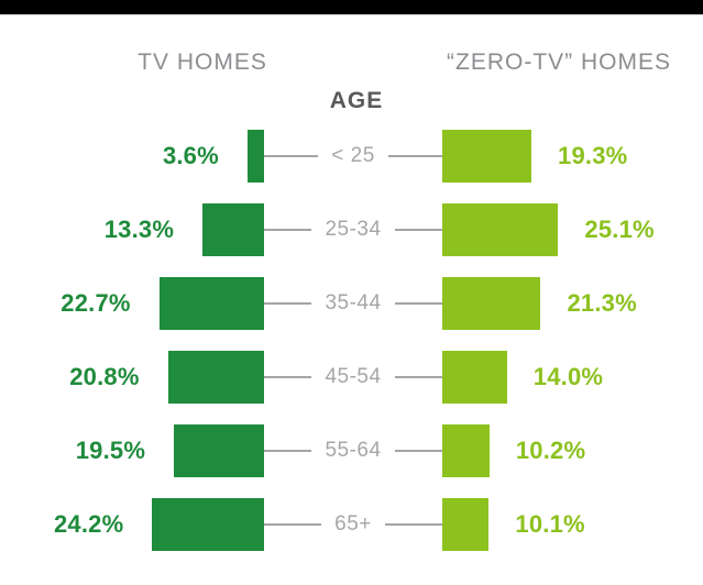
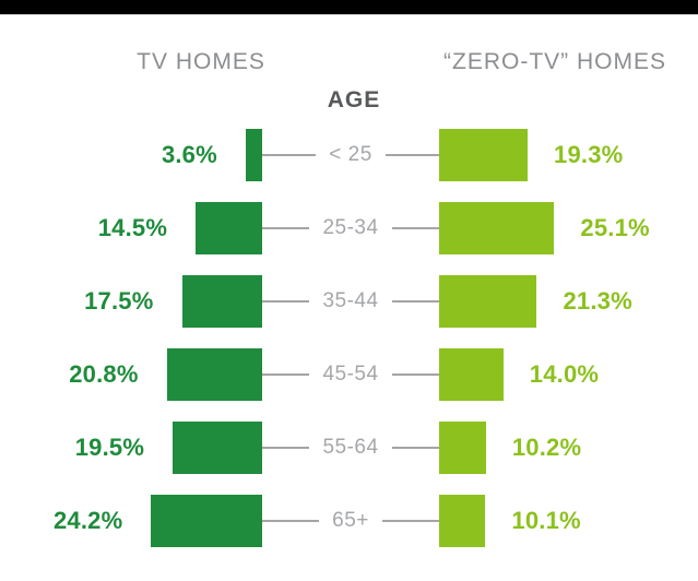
TV HOMES/25-34: 13.3% -> 14.5%
TV HOMES/35-44: 22.7% -> 17.5%
